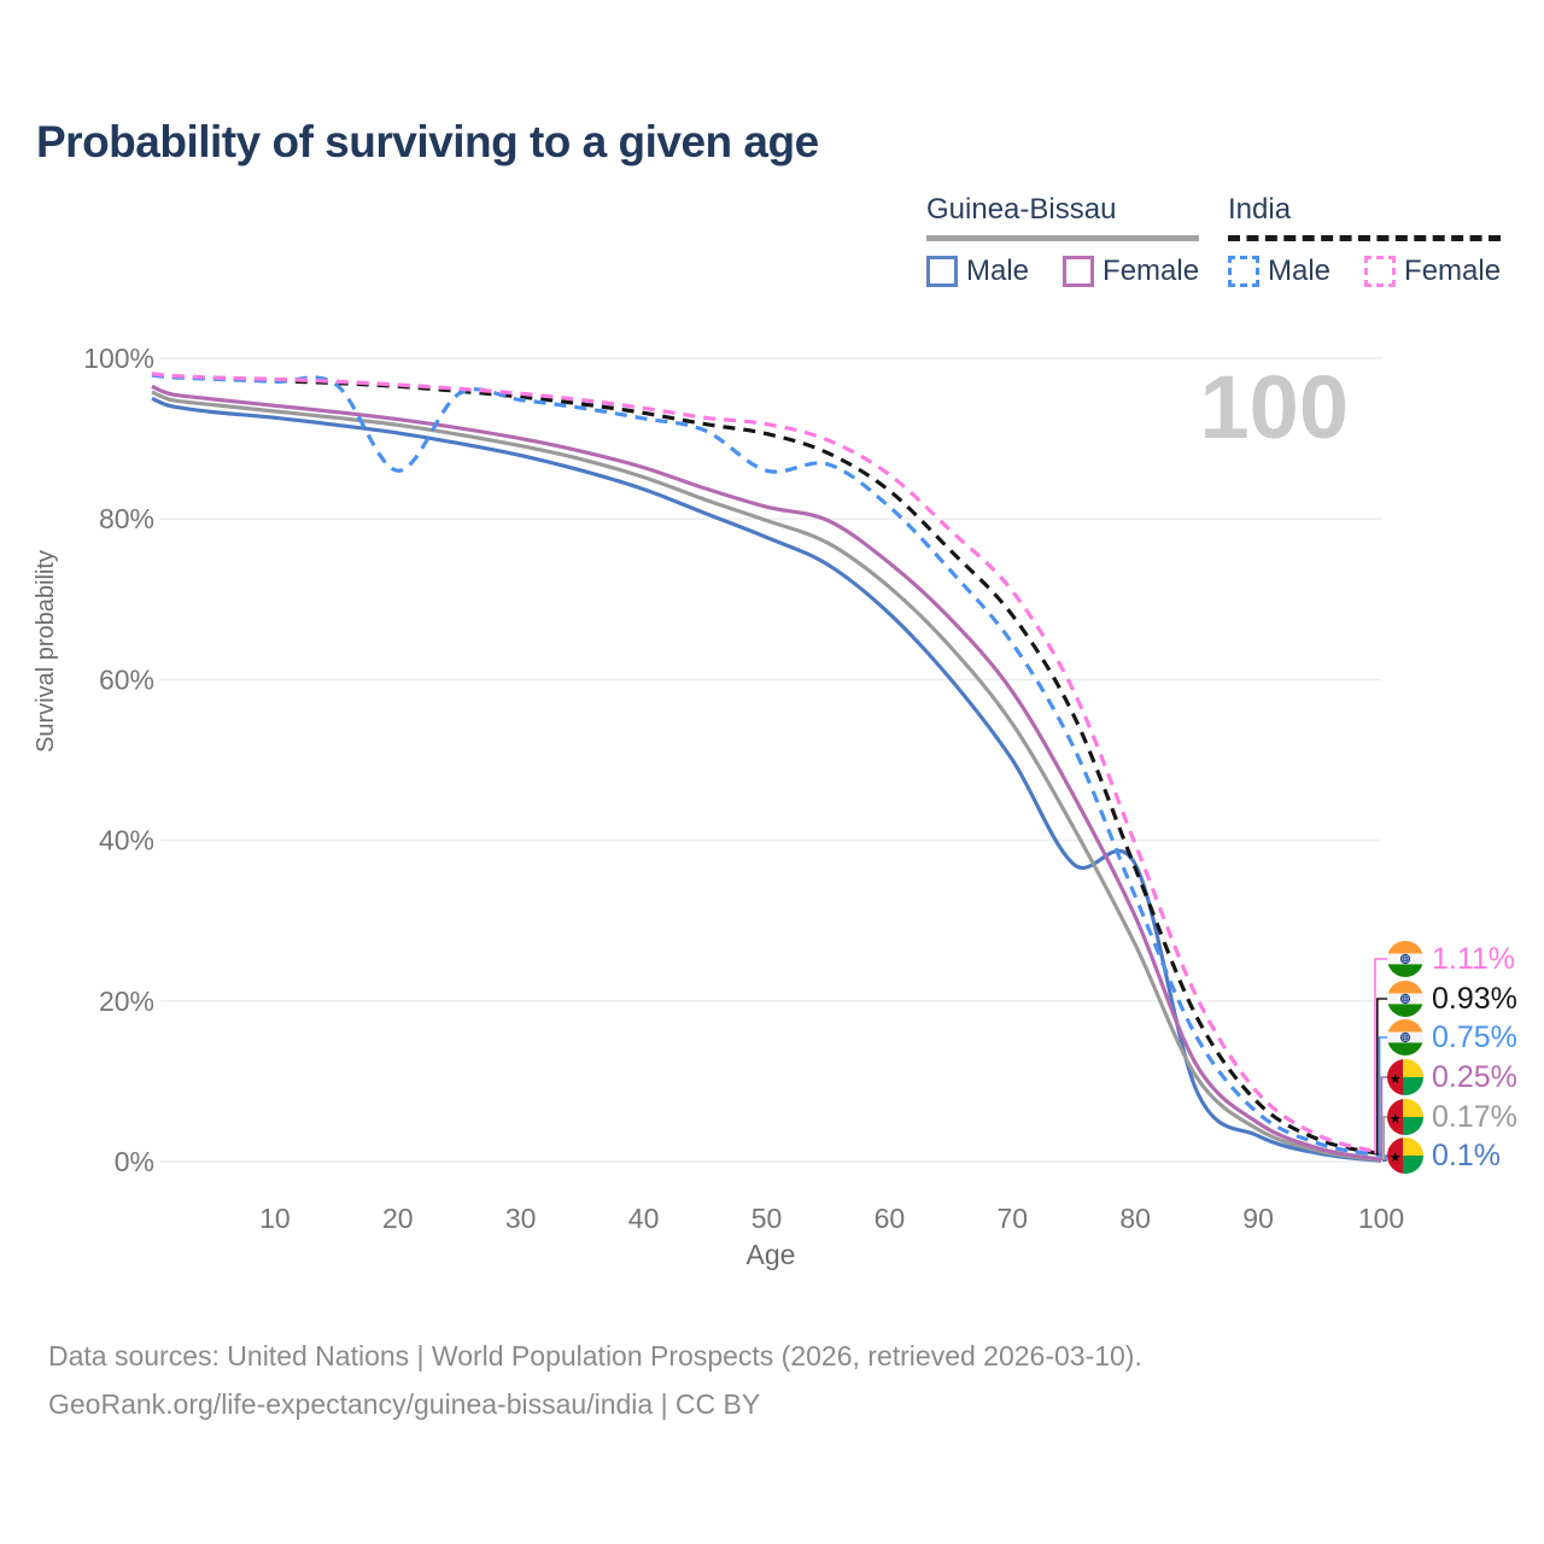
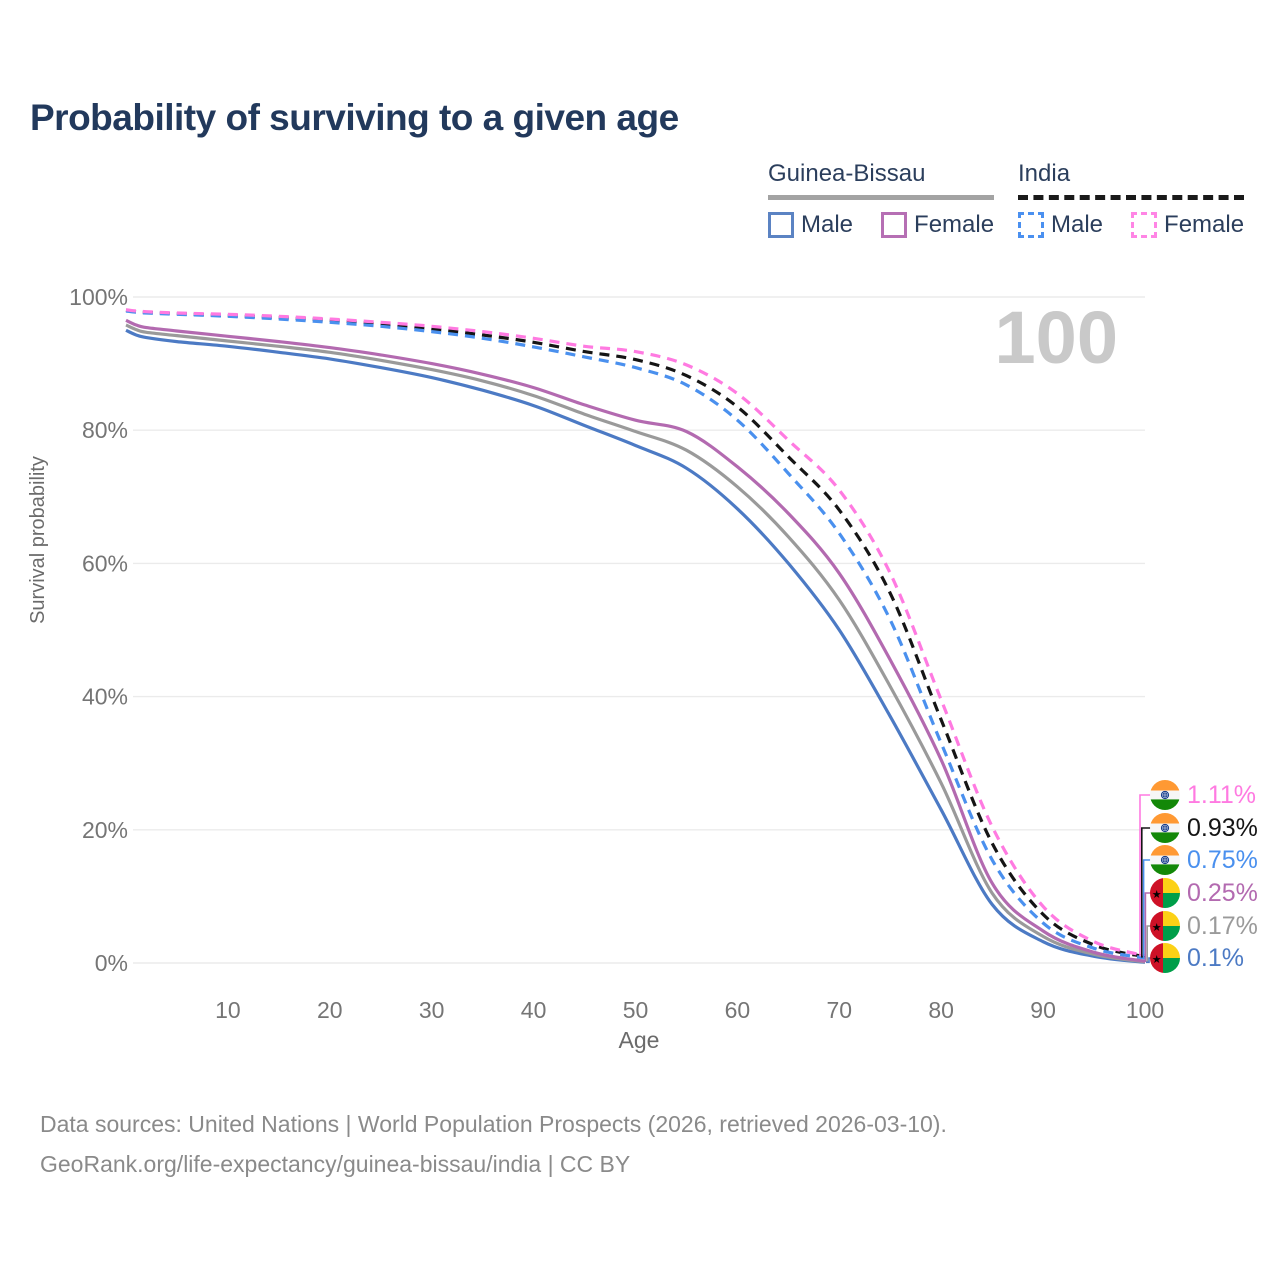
India Male/20: 86% -> 96%
India Male/50: 86% -> 89%
Guinea-Bissau Male/80: 37% -> 23%
